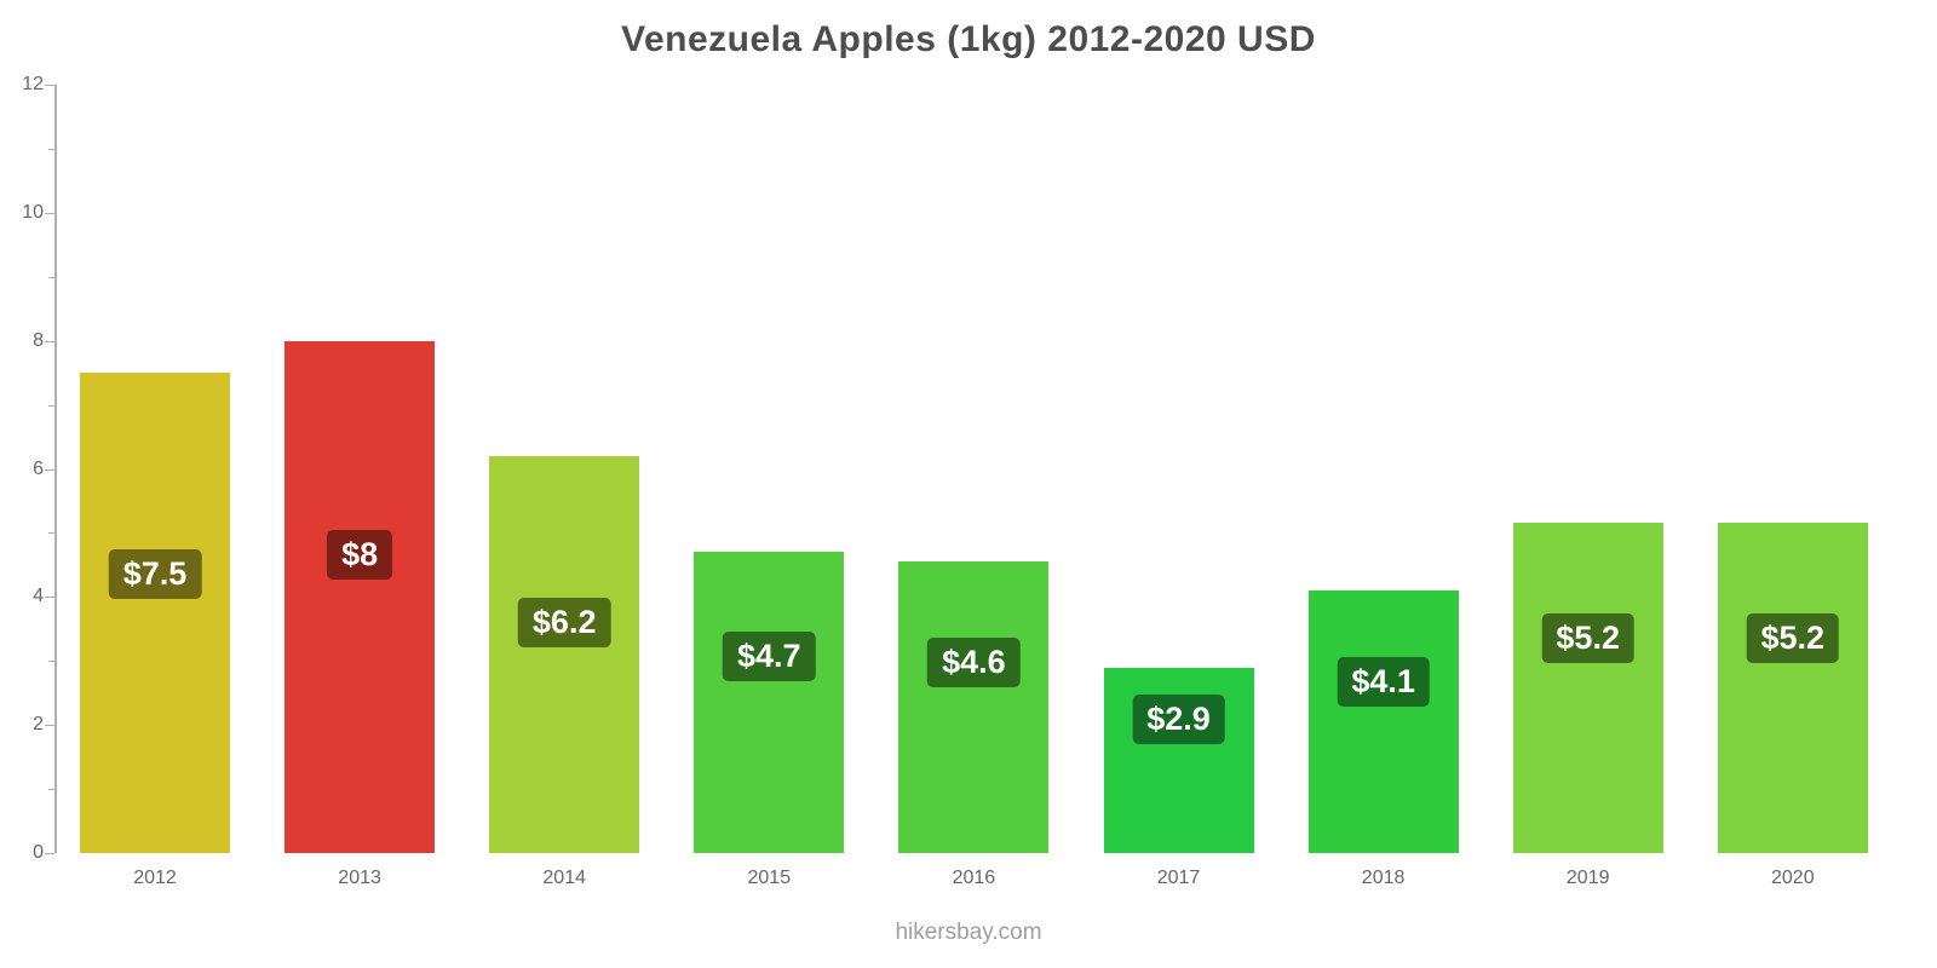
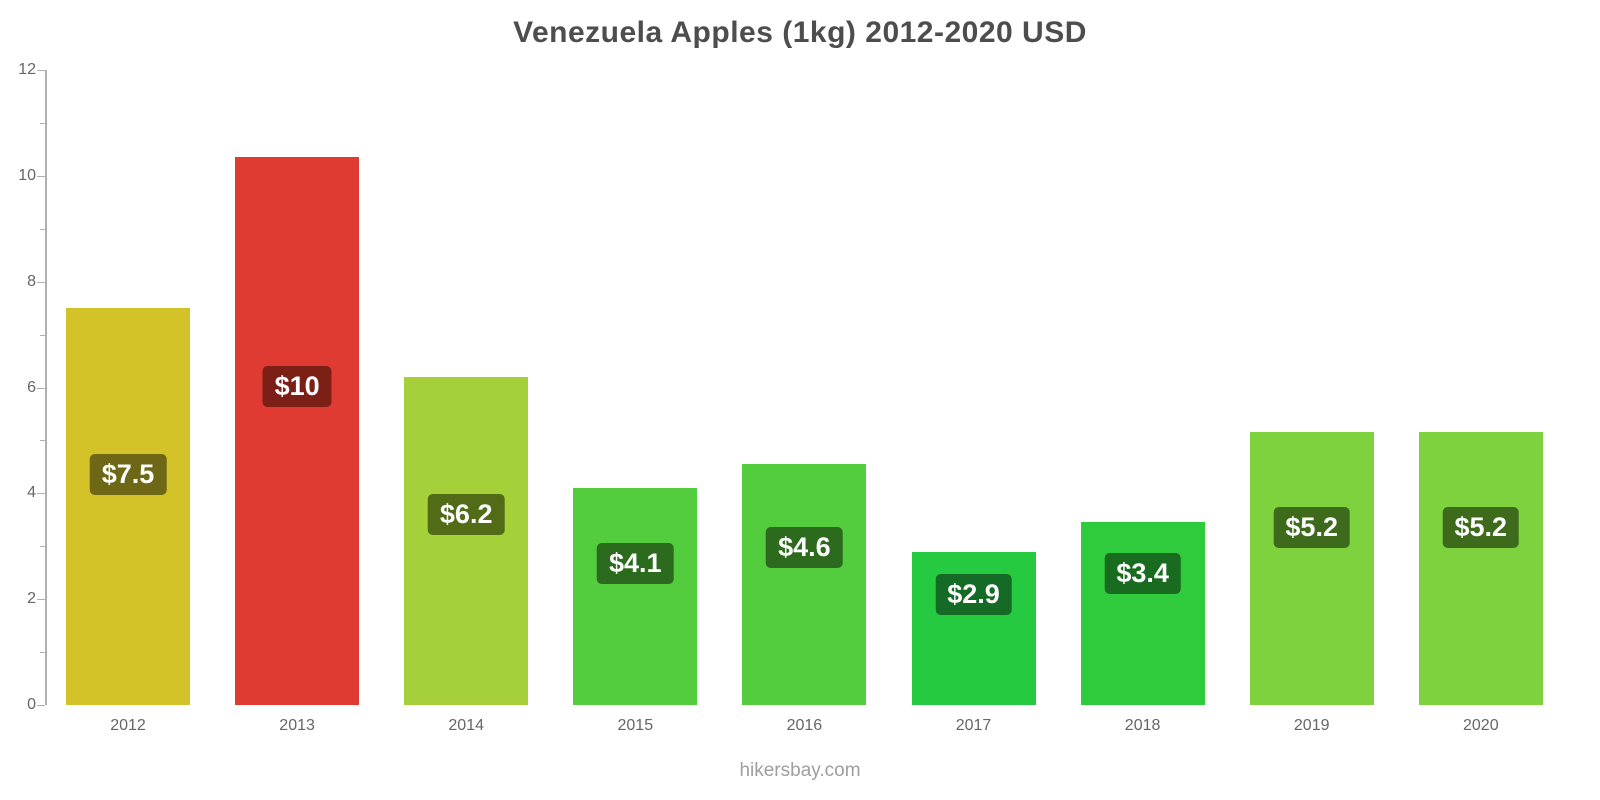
2013: $8 -> $10
2015: $4.7 -> $4.1
2018: $4.1 -> $3.4
